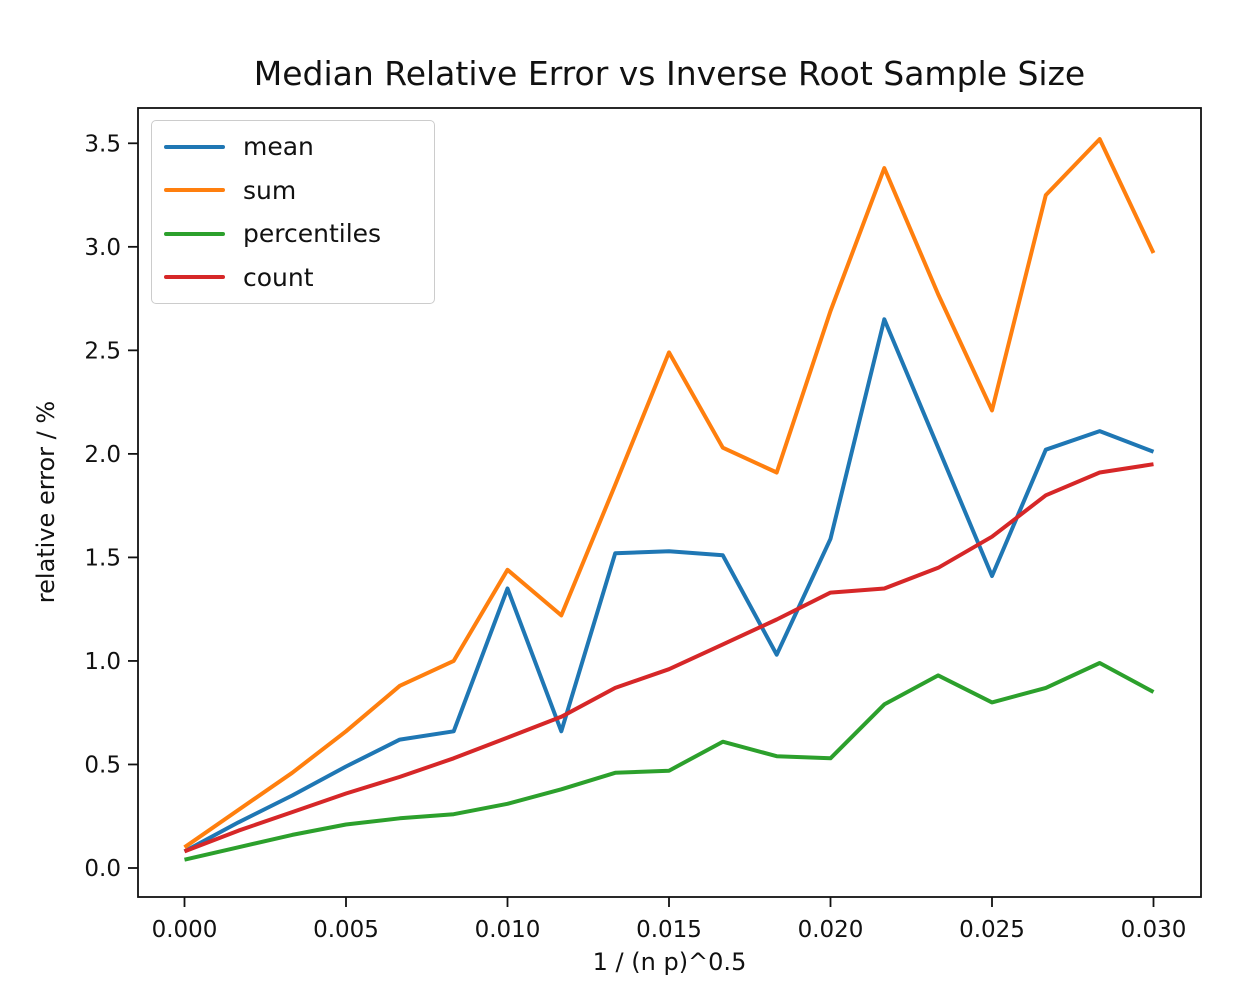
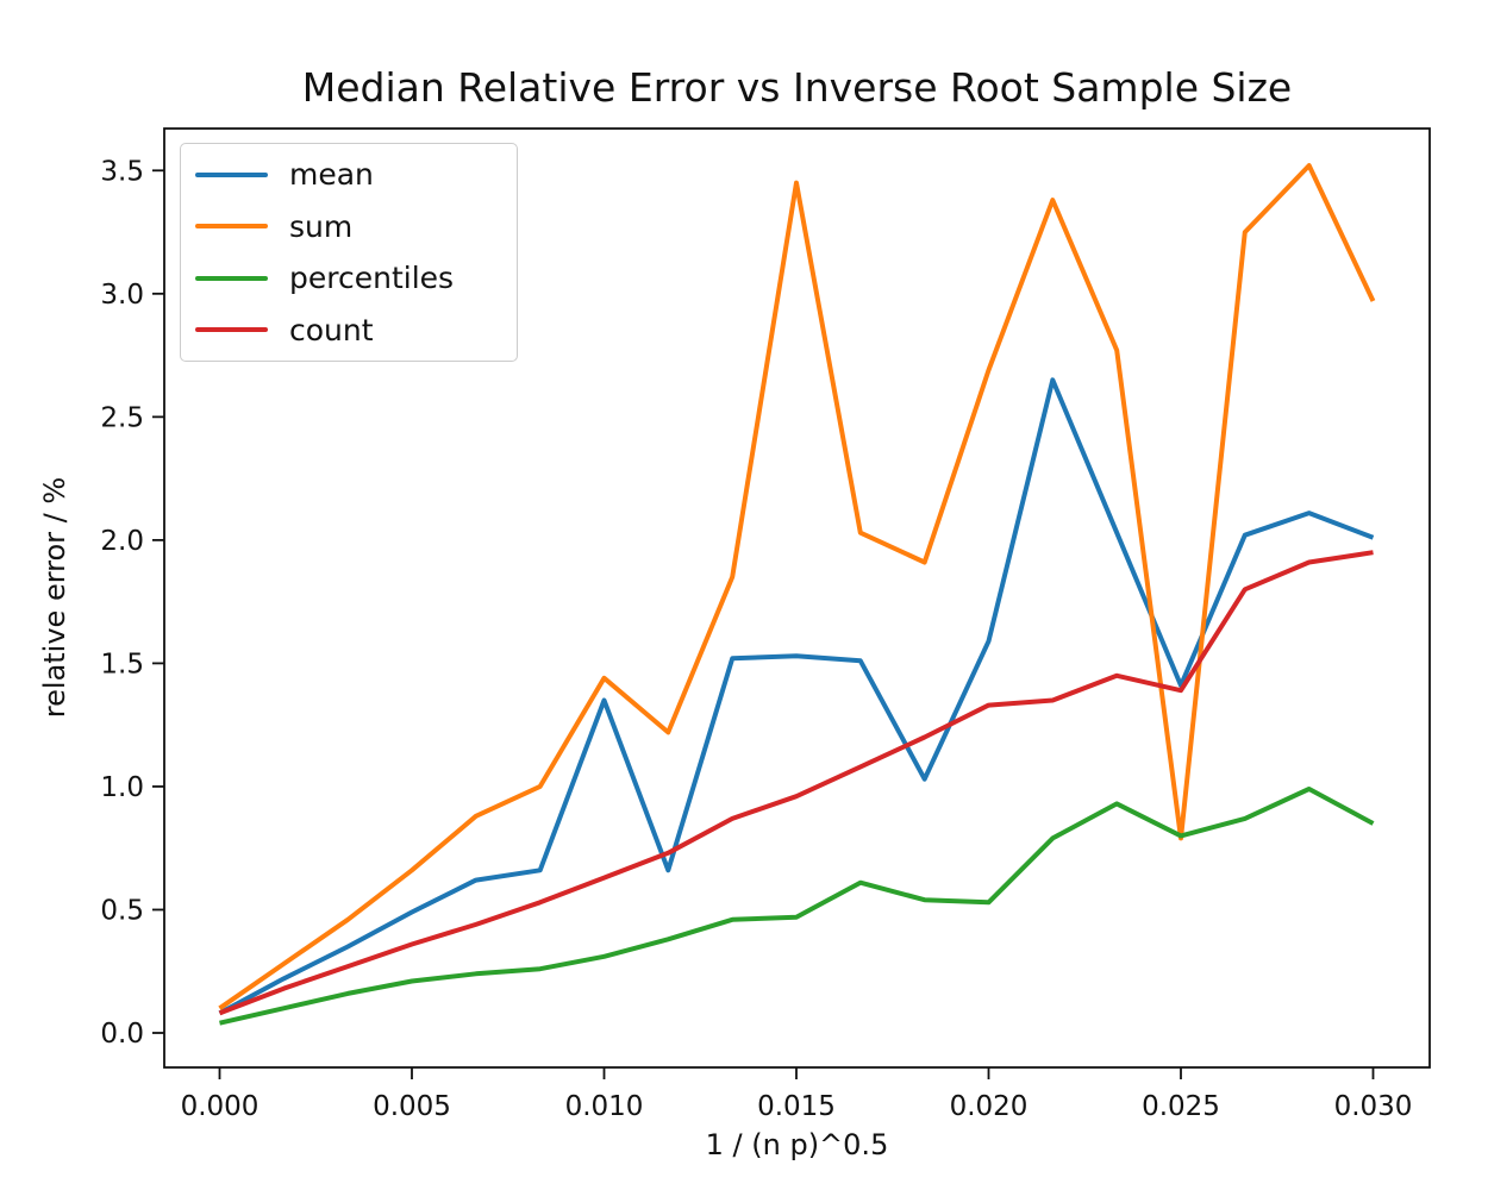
sum/0.015: 2.49 -> 3.45
sum/0.025: 2.21 -> 0.79
count/0.025: 1.60 -> 1.39
